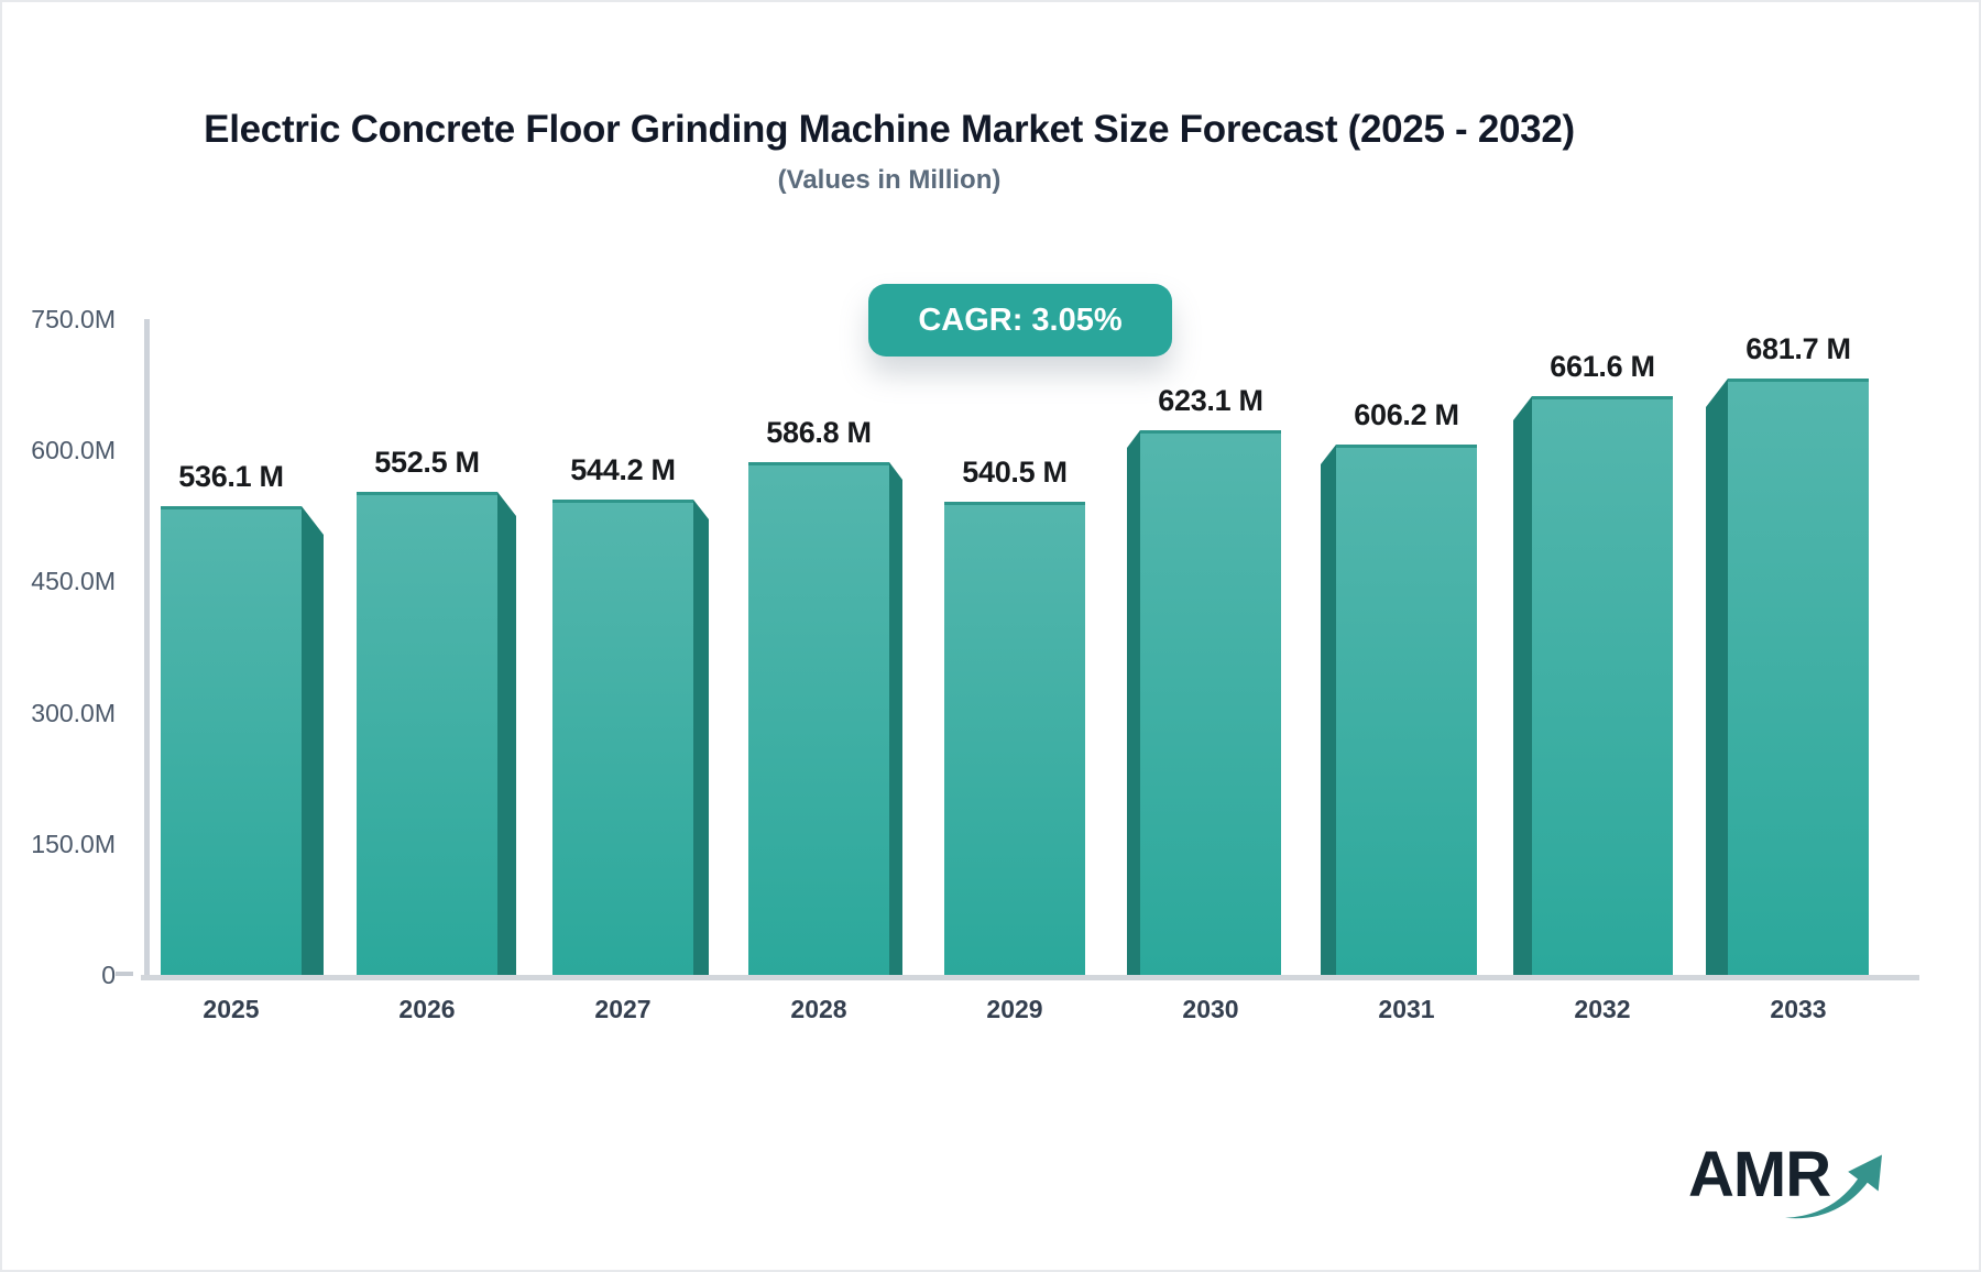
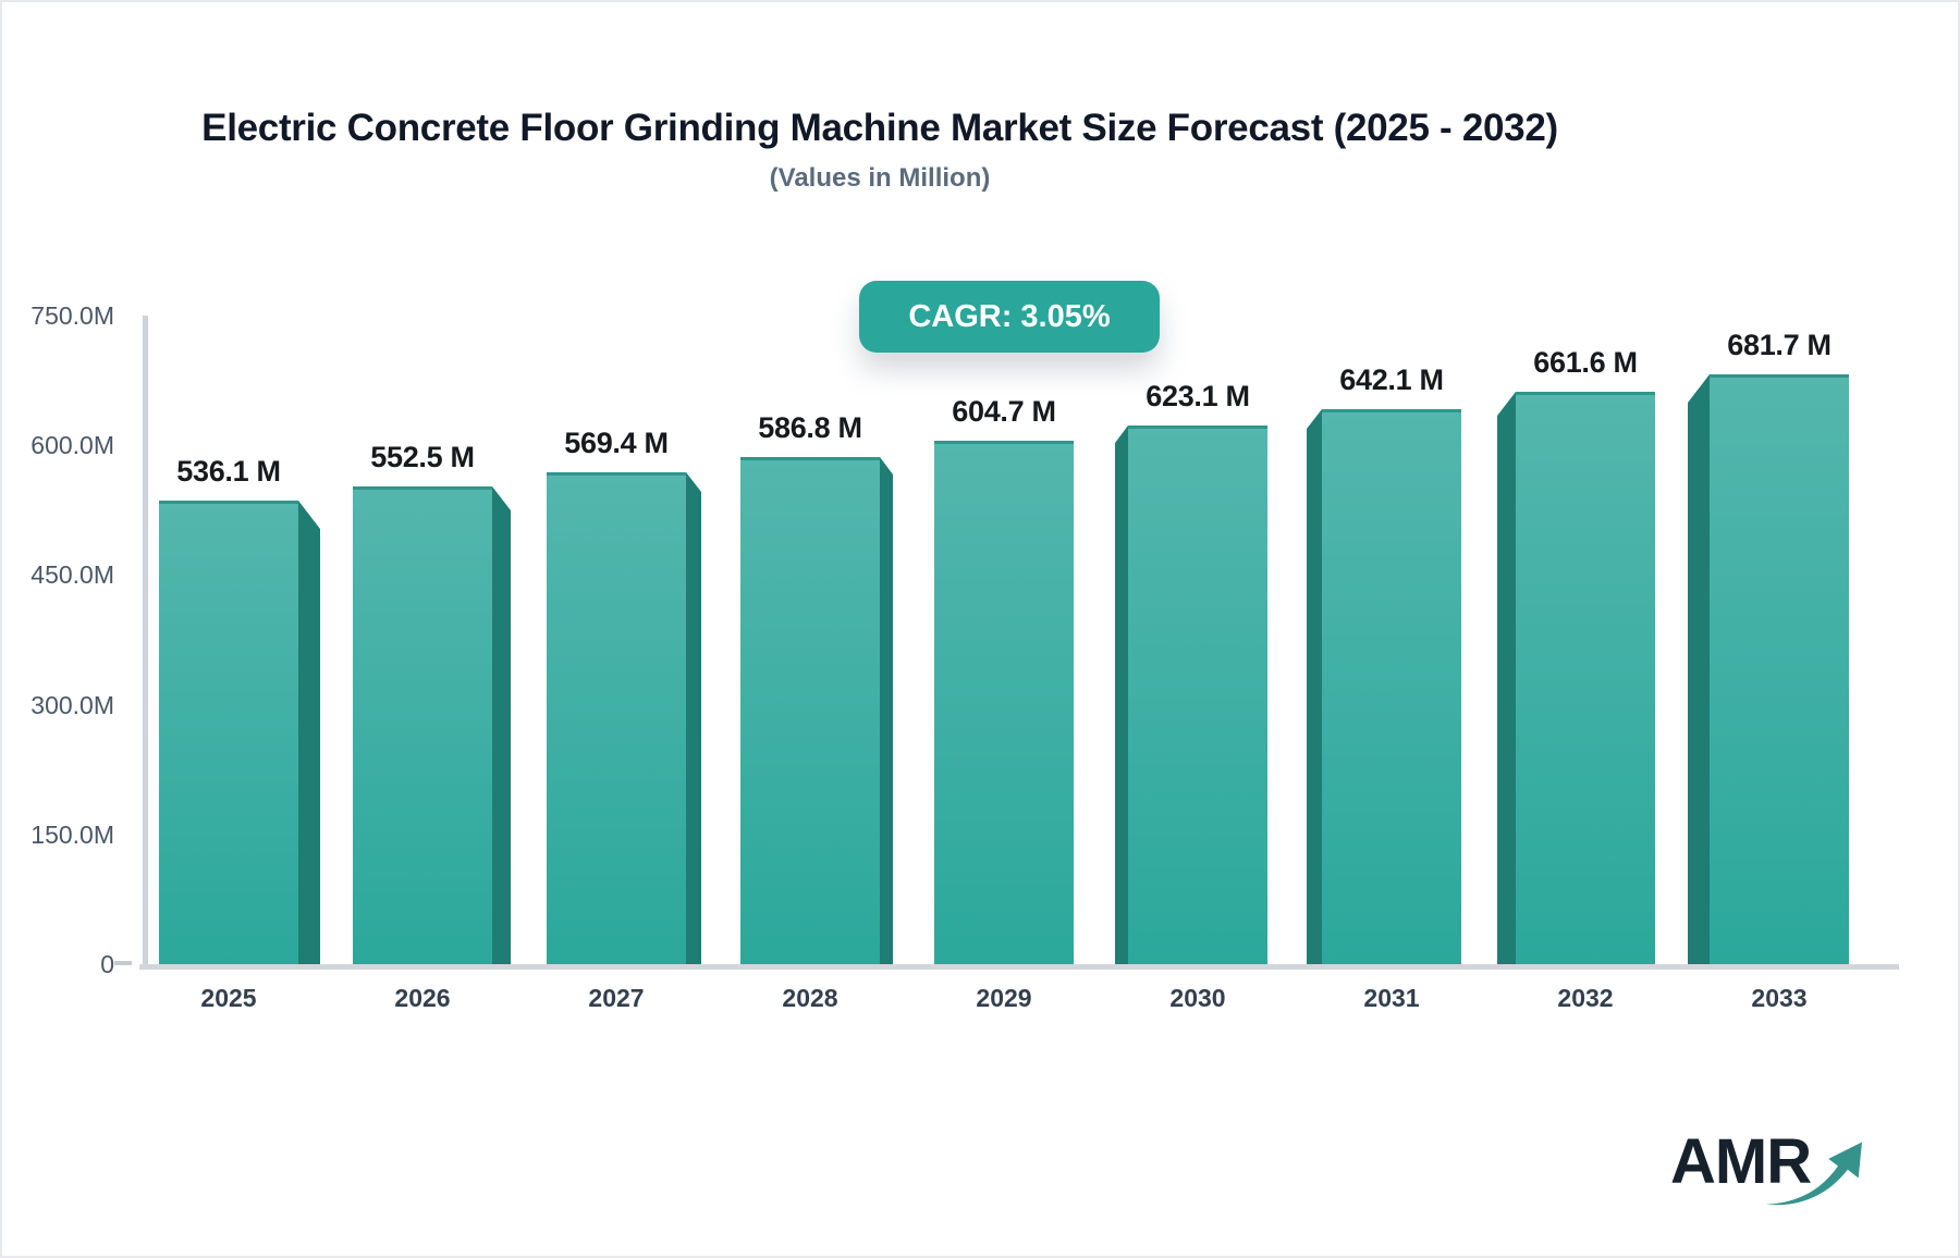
2027: 544.2 -> 569.4
2029: 540.5 -> 604.7
2031: 606.2 -> 642.1
